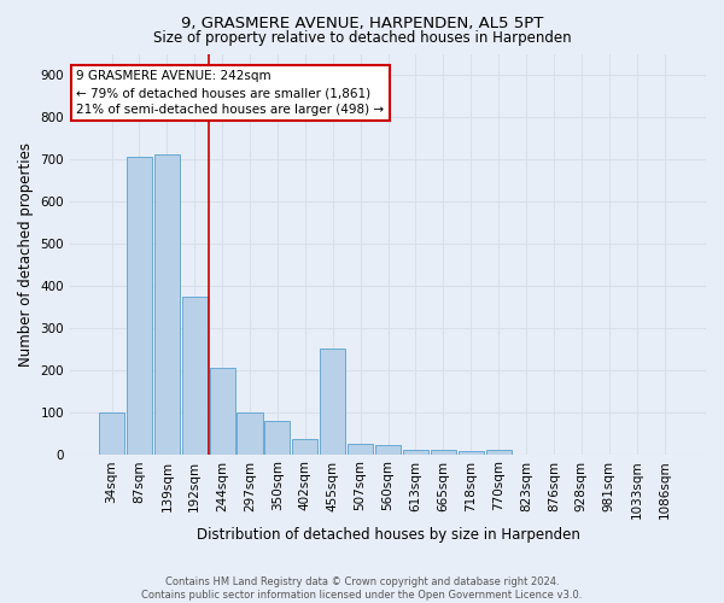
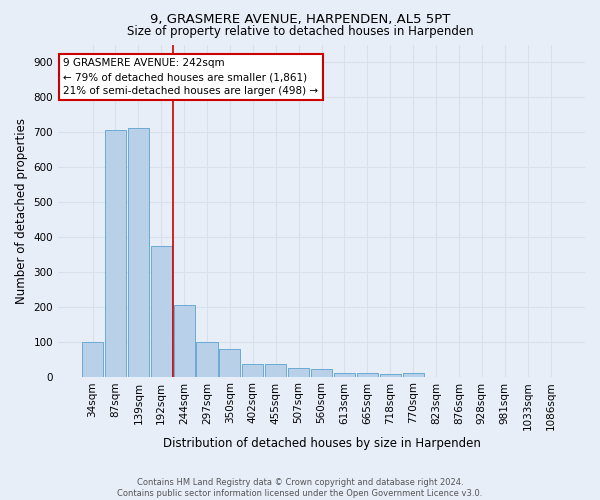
455sqm: 250 -> 35
